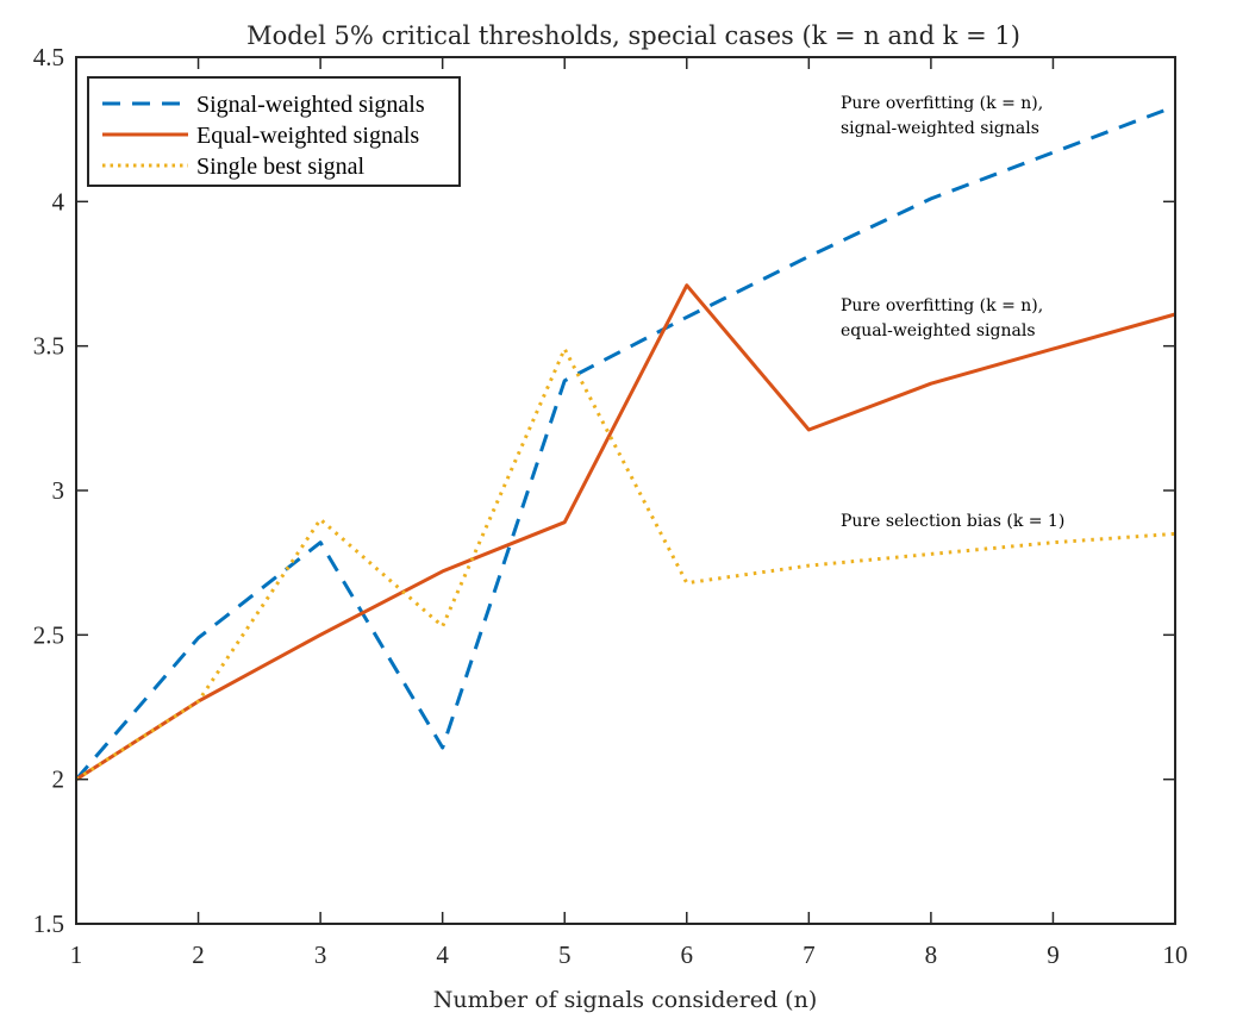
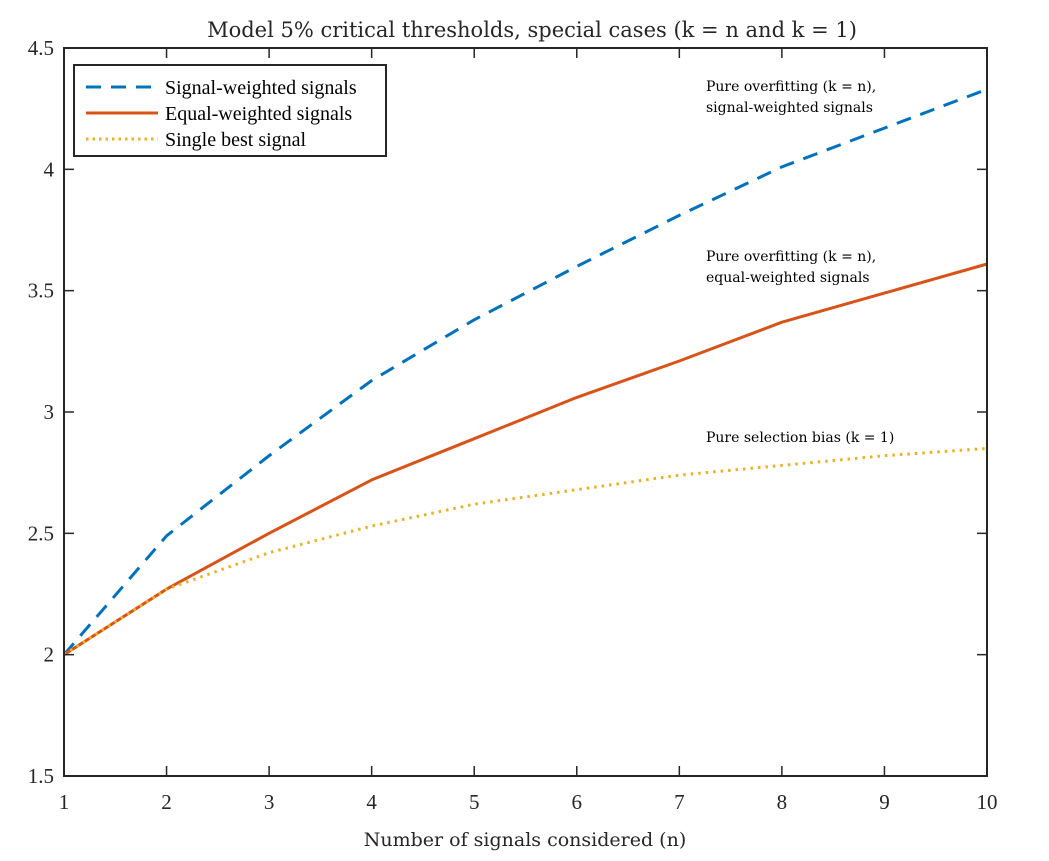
Single best signal/3: 2.90 -> 2.42
Signal-weighted signals/4: 2.11 -> 3.13
Single best signal/5: 3.49 -> 2.62
Equal-weighted signals/6: 3.71 -> 3.06
